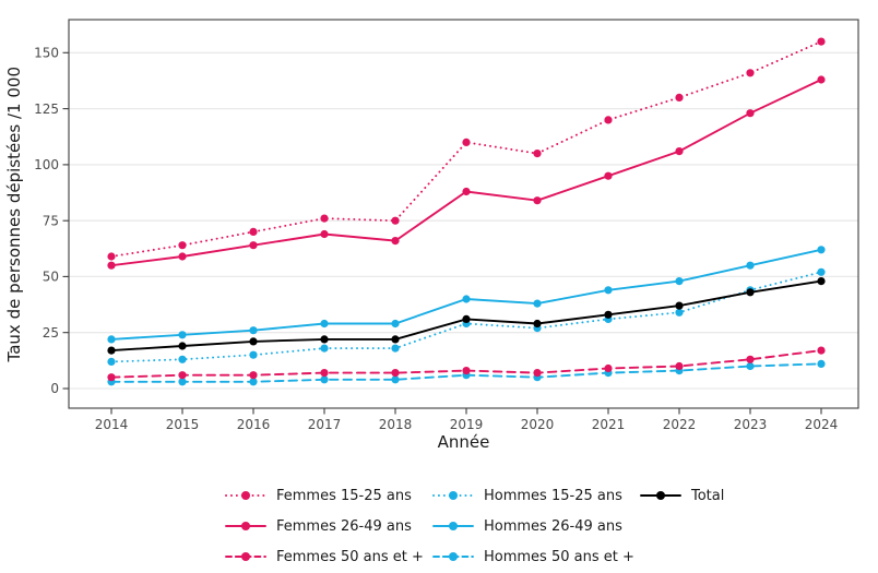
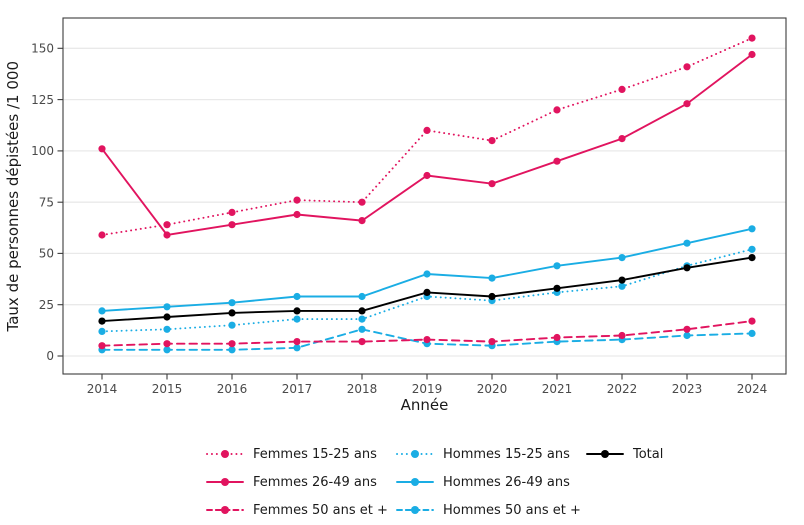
Femmes 26-49 ans/2014: 55 -> 101
Hommes 50 ans et +/2018: 4 -> 13
Femmes 26-49 ans/2024: 138 -> 147
